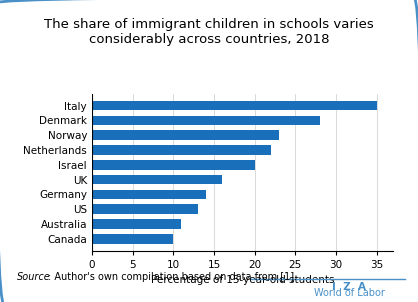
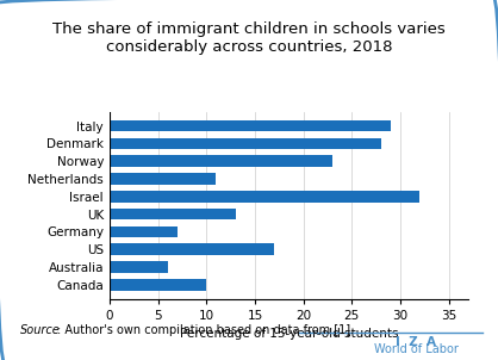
Italy: 35 -> 29
Netherlands: 22 -> 11
Israel: 20 -> 32
UK: 16 -> 13
Germany: 14 -> 7
US: 13 -> 17
Australia: 11 -> 6
